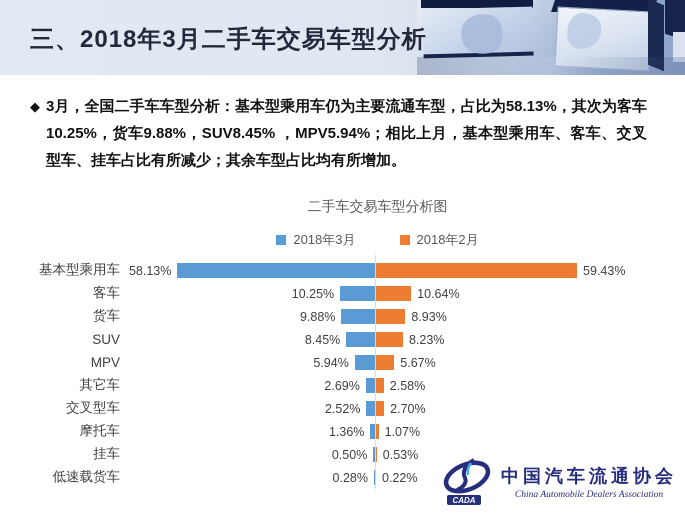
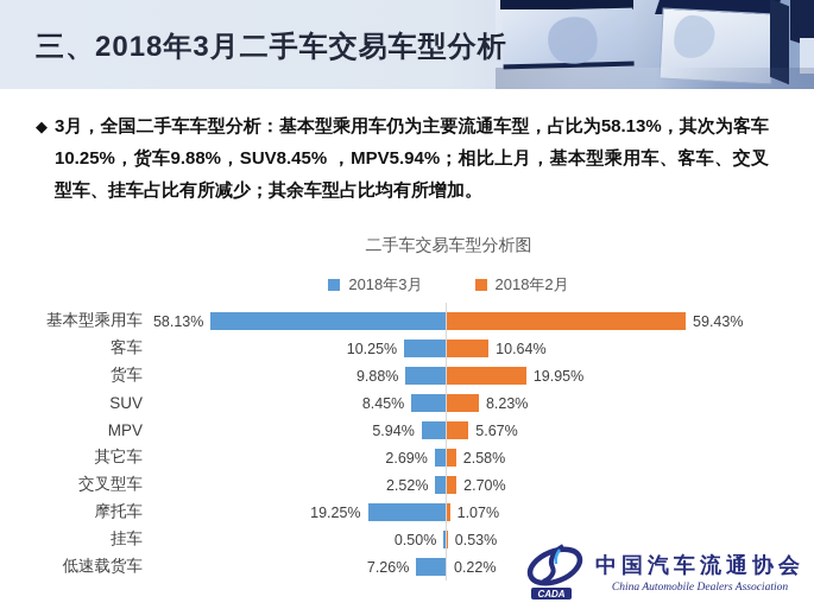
2018年2月/货车: 8.93% -> 19.95%
2018年3月/摩托车: 1.36% -> 19.25%
2018年3月/低速载货车: 0.28% -> 7.26%
